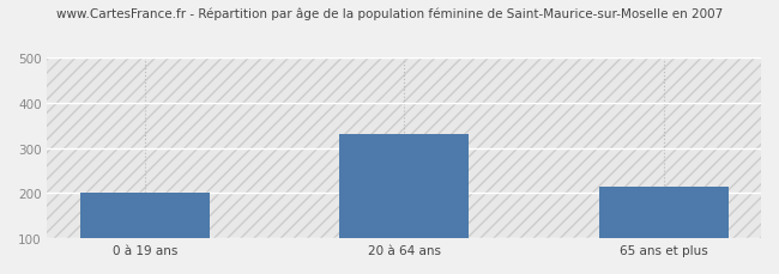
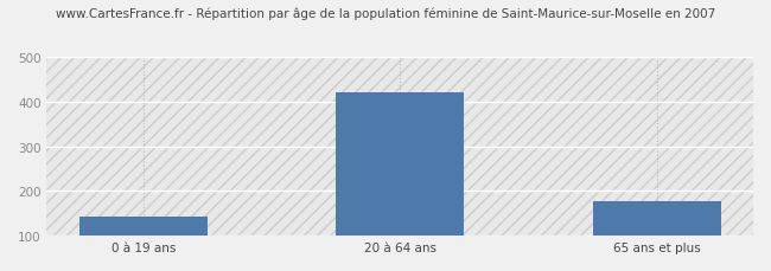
0 à 19 ans: 200 -> 143
20 à 64 ans: 330 -> 420
65 ans et plus: 215 -> 178
